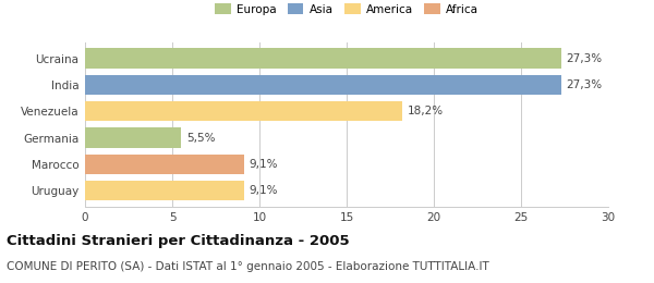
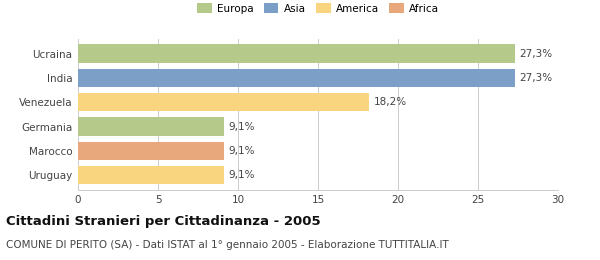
Germania: 5,5% -> 9,1%
